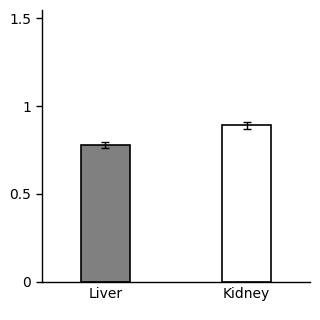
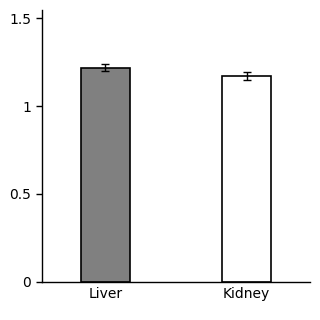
Liver: 0.78 -> 1.22
Kidney: 0.89 -> 1.17
